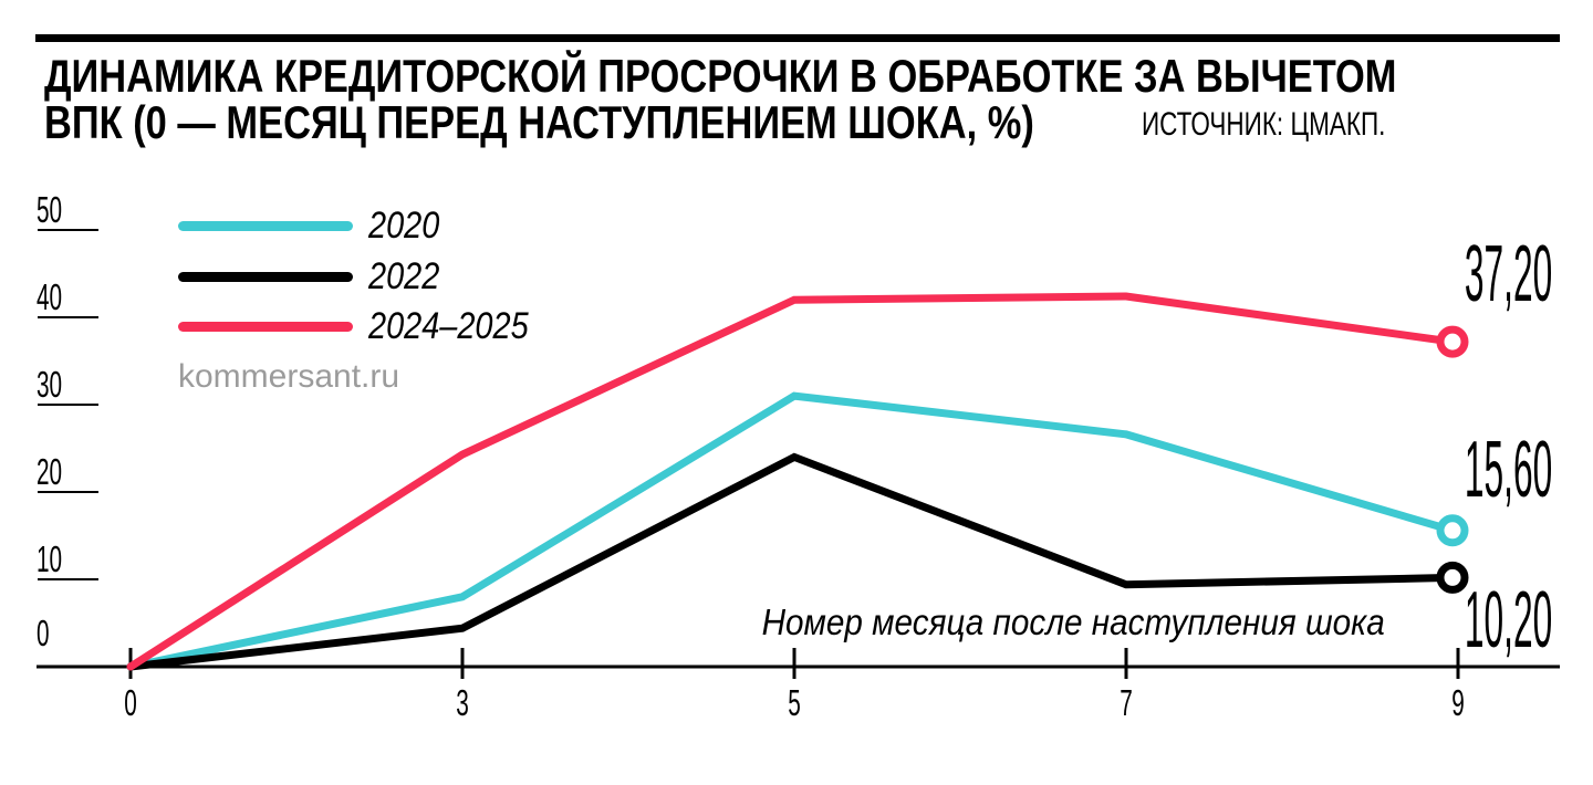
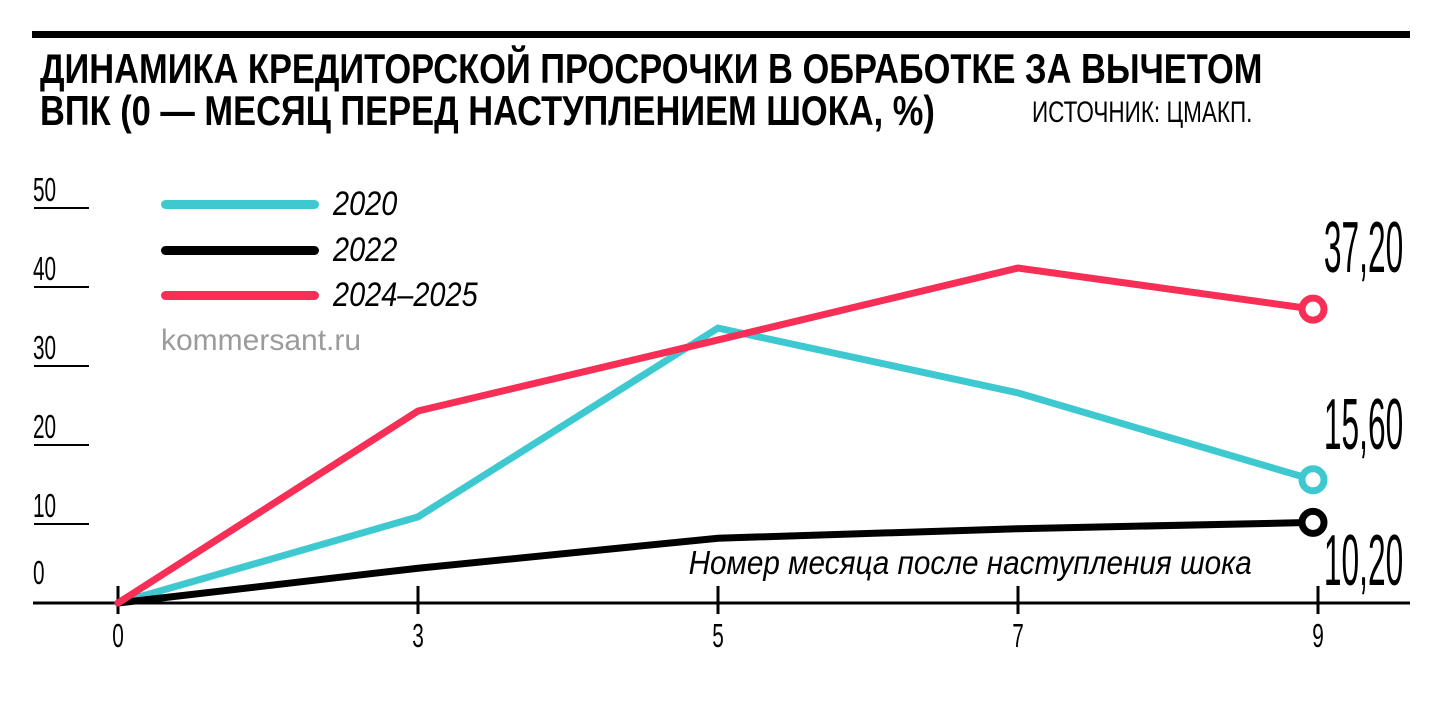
2020/3: 8 -> 11
2020/5: 31 -> 35
2022/5: 24 -> 8
2024–2025/5: 42 -> 33
